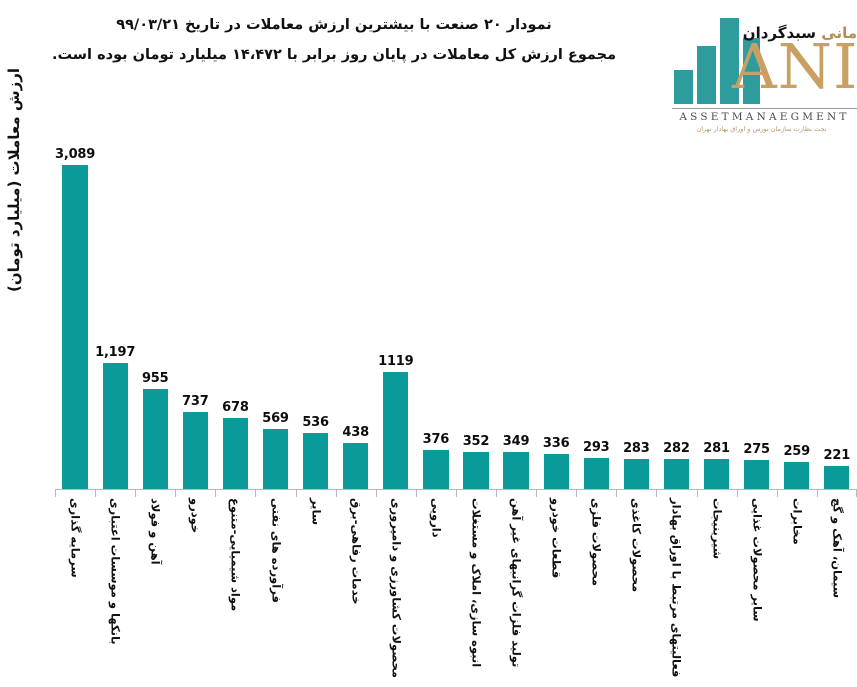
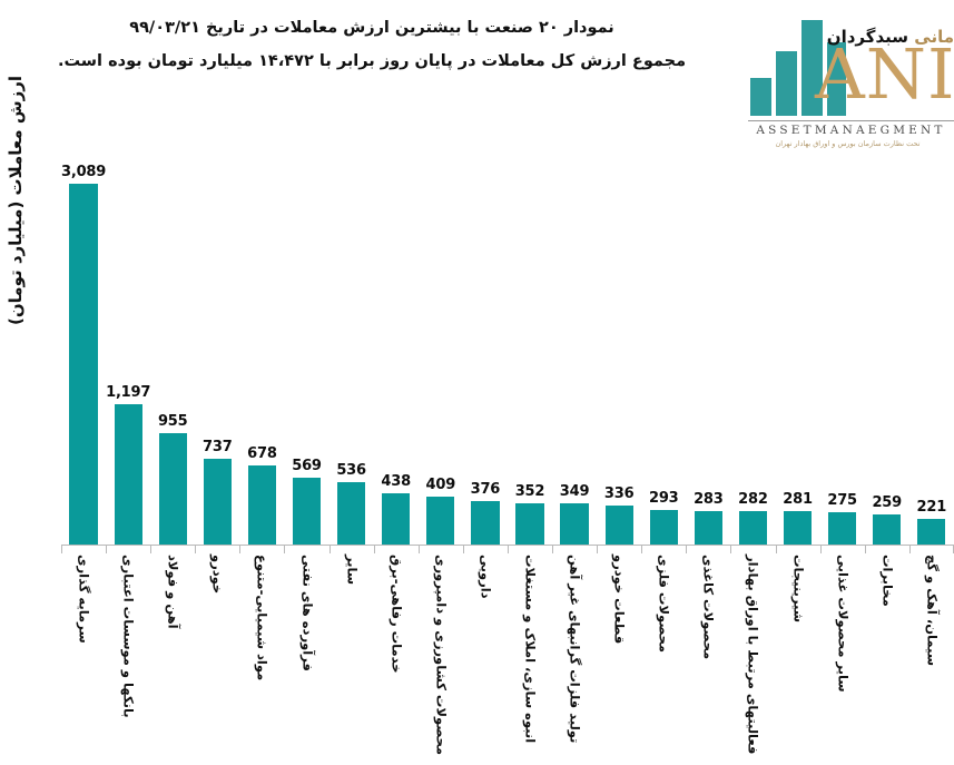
محصولات کشاورزی و دامپروری: 1119 -> 409
